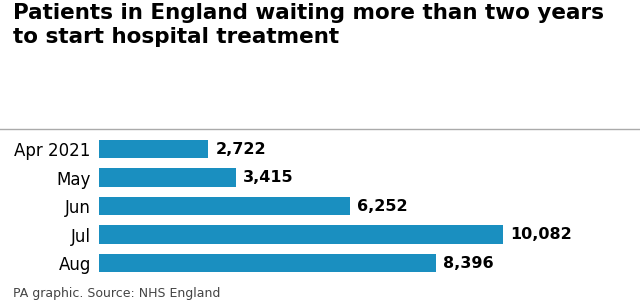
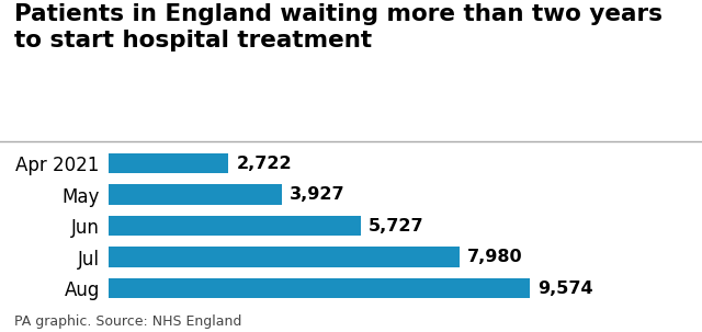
May: 3,415 -> 3,927
Jun: 6,252 -> 5,727
Jul: 10,082 -> 7,980
Aug: 8,396 -> 9,574
